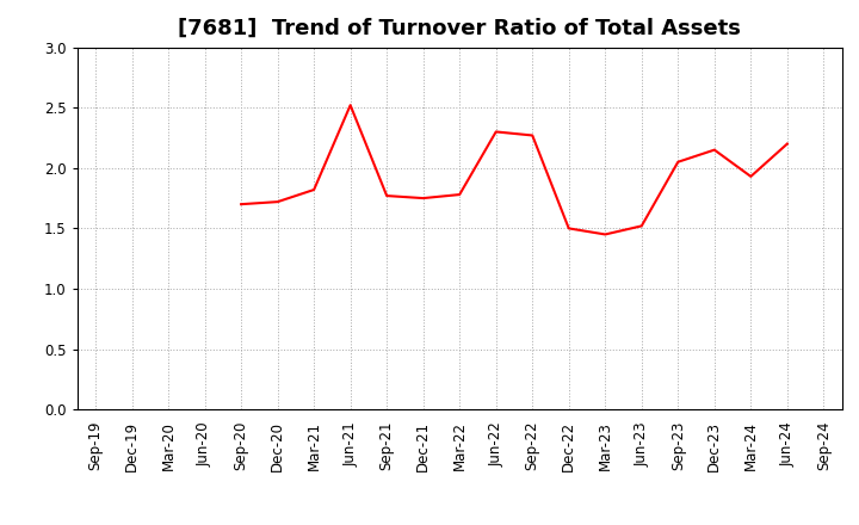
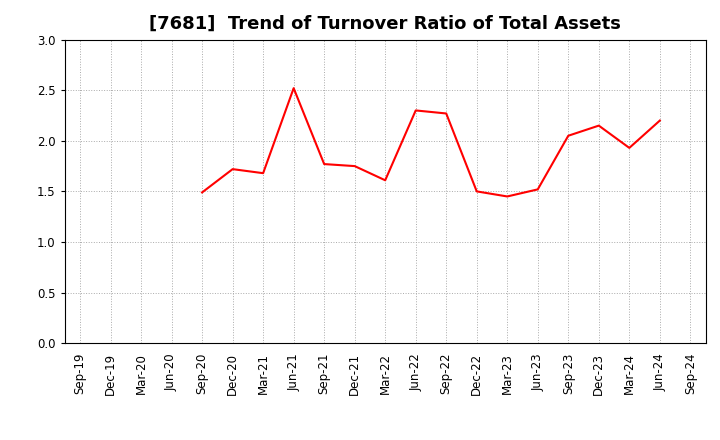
Sep-20: 1.70 -> 1.49
Mar-21: 1.82 -> 1.68
Mar-22: 1.78 -> 1.61
